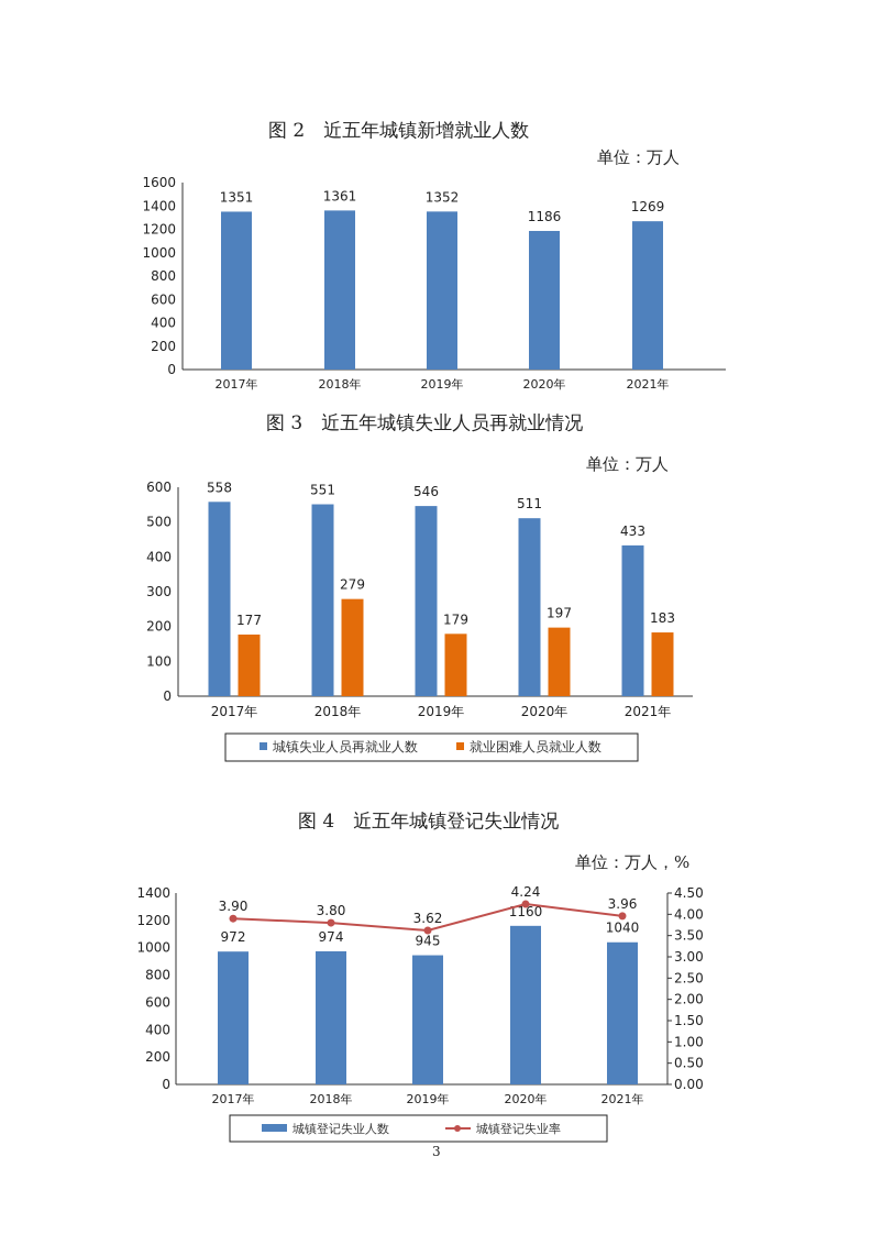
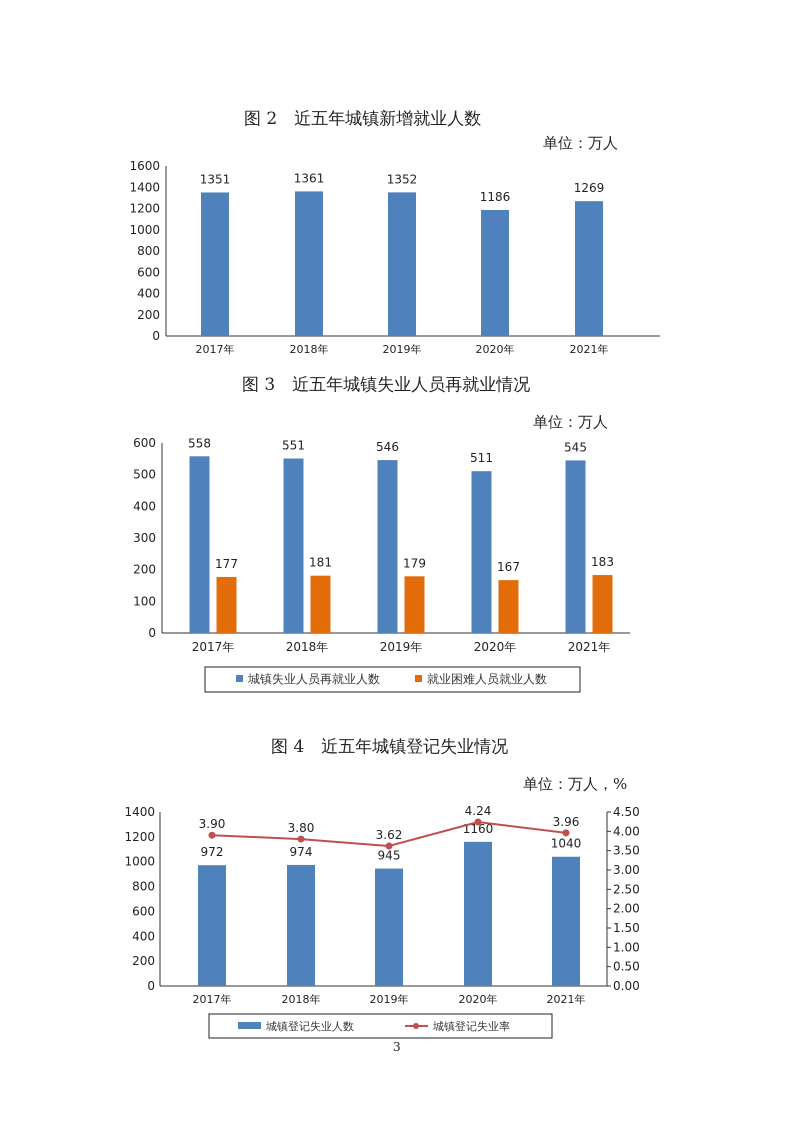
图 3 近五年城镇失业人员再就业情况/就业困难人员就业人数/2018年: 279 -> 181
图 3 近五年城镇失业人员再就业情况/就业困难人员就业人数/2020年: 197 -> 167
图 3 近五年城镇失业人员再就业情况/城镇失业人员再就业人数/2021年: 433 -> 545
